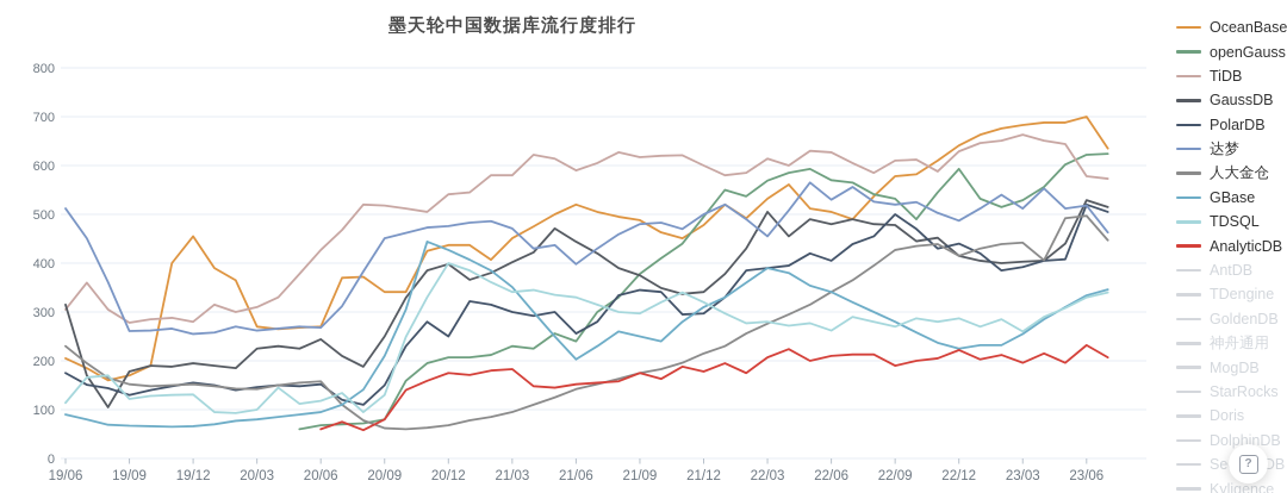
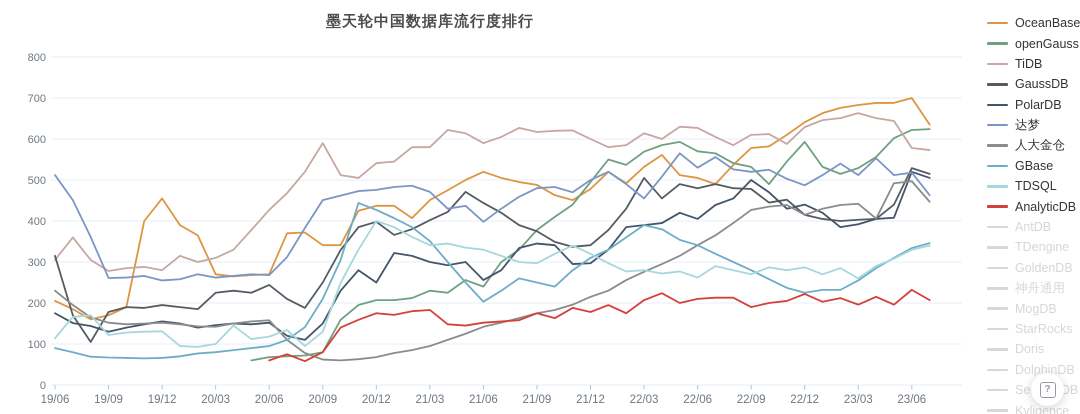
TiDB/20/09: 520 -> 590
